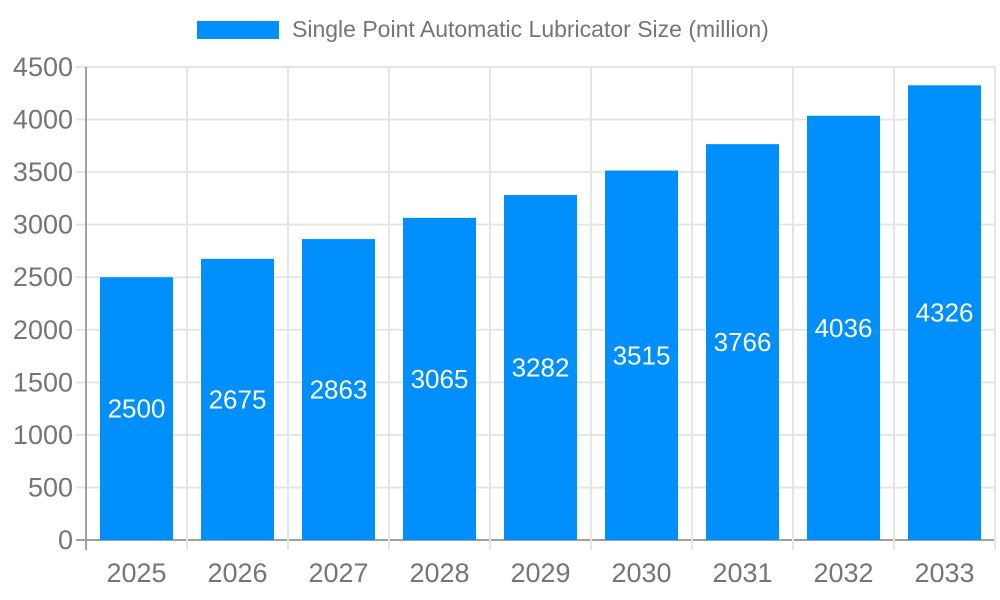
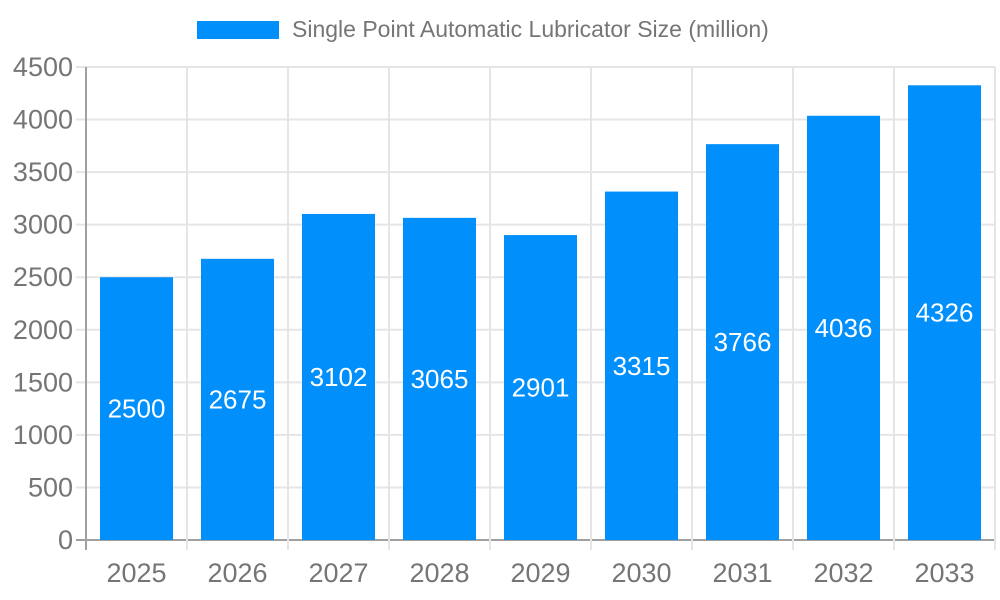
2027: 2863 -> 3102
2029: 3282 -> 2901
2030: 3515 -> 3315
